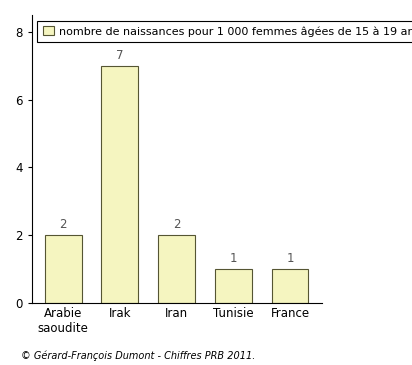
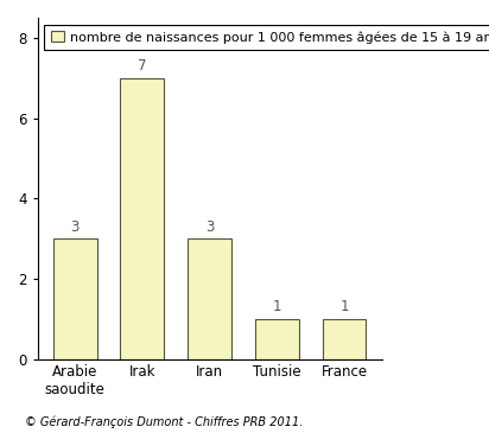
Arabie saoudite: 2 -> 3
Iran: 2 -> 3
